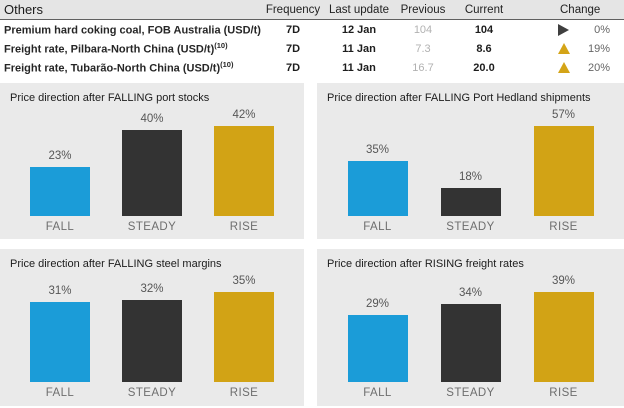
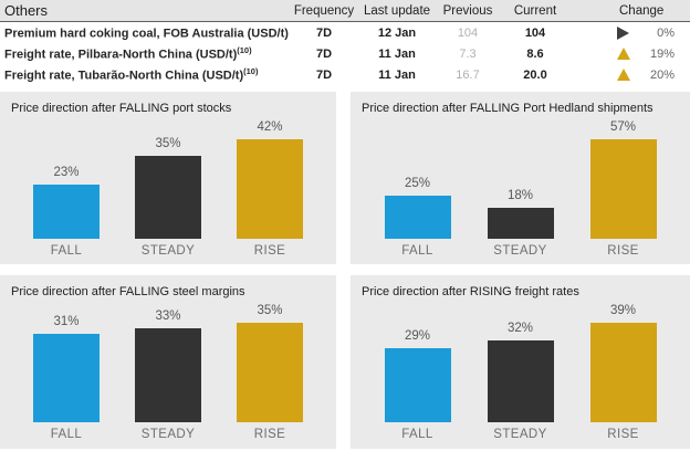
Price direction after FALLING port stocks/STEADY: 40% -> 35%
Price direction after FALLING Port Hedland shipments/FALL: 35% -> 25%
Price direction after FALLING steel margins/STEADY: 32% -> 33%
Price direction after RISING freight rates/STEADY: 34% -> 32%
